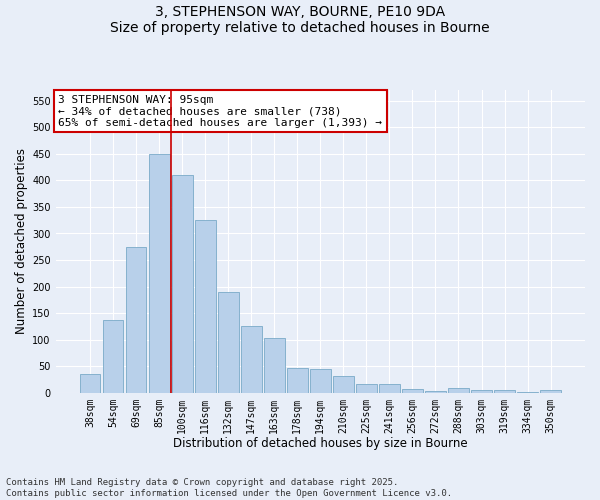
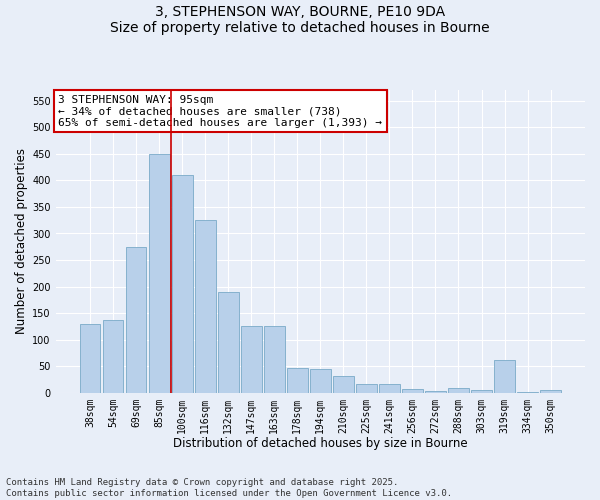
38sqm: 35 -> 130
163sqm: 103 -> 126
319sqm: 5 -> 62
